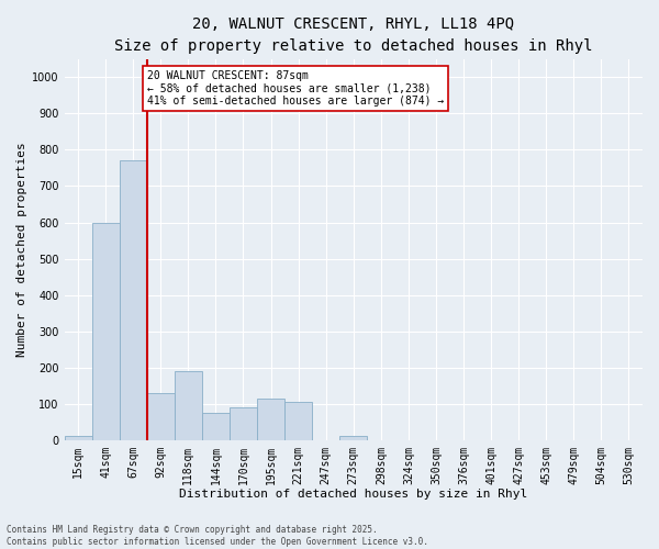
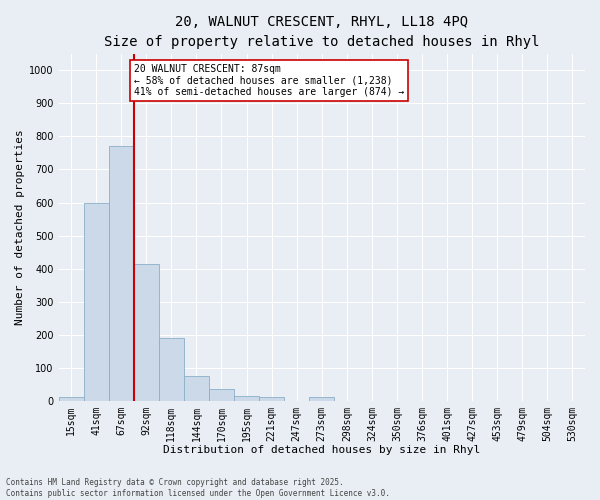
92sqm: 130 -> 415
170sqm: 90 -> 36
195sqm: 115 -> 15
221sqm: 105 -> 12
